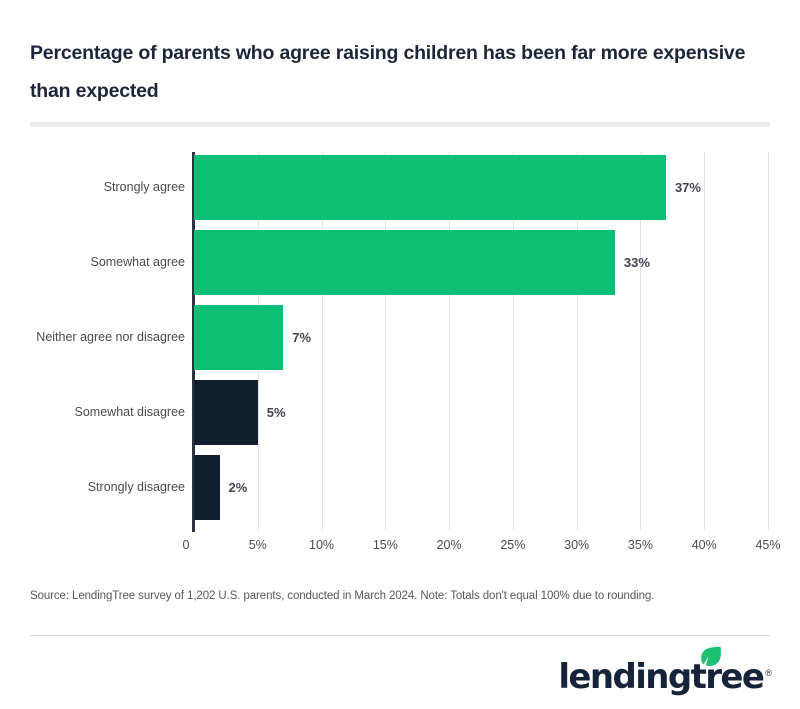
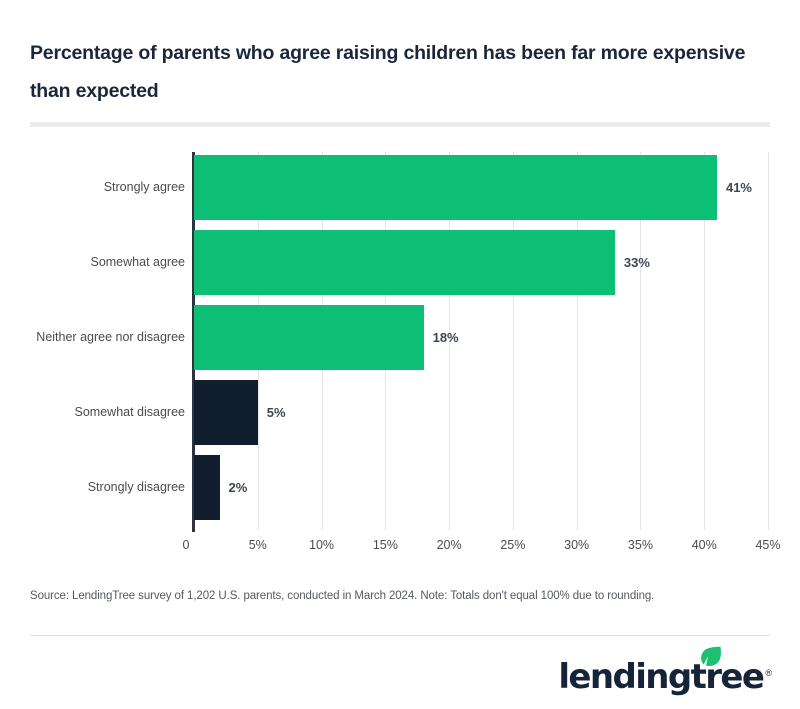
Strongly agree: 37% -> 41%
Neither agree nor disagree: 7% -> 18%
